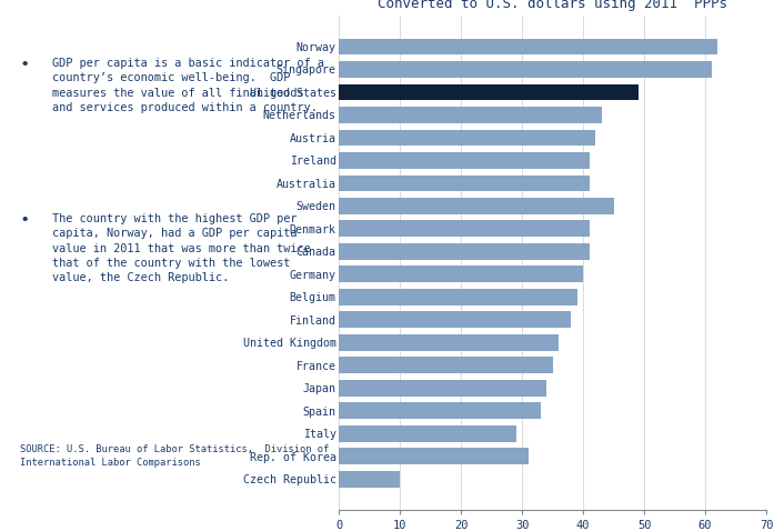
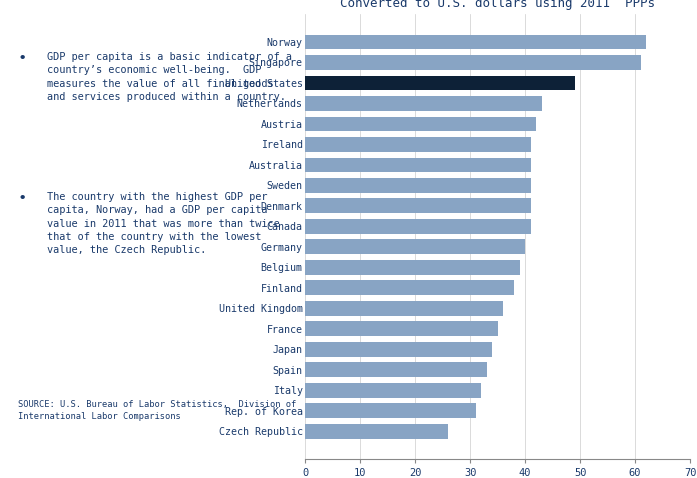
Sweden: 45 -> 41
Italy: 29 -> 32
Czech Republic: 10 -> 26
